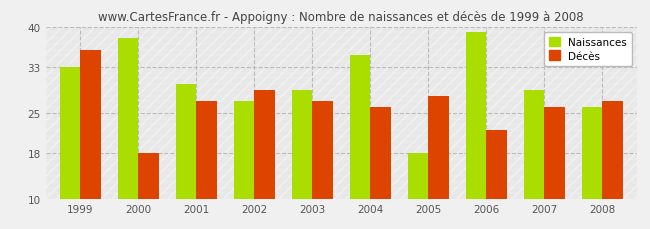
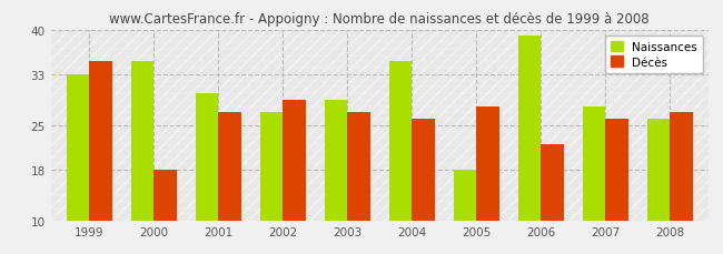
Décès/1999: 36 -> 35
Naissances/2000: 38 -> 35
Naissances/2007: 29 -> 28
